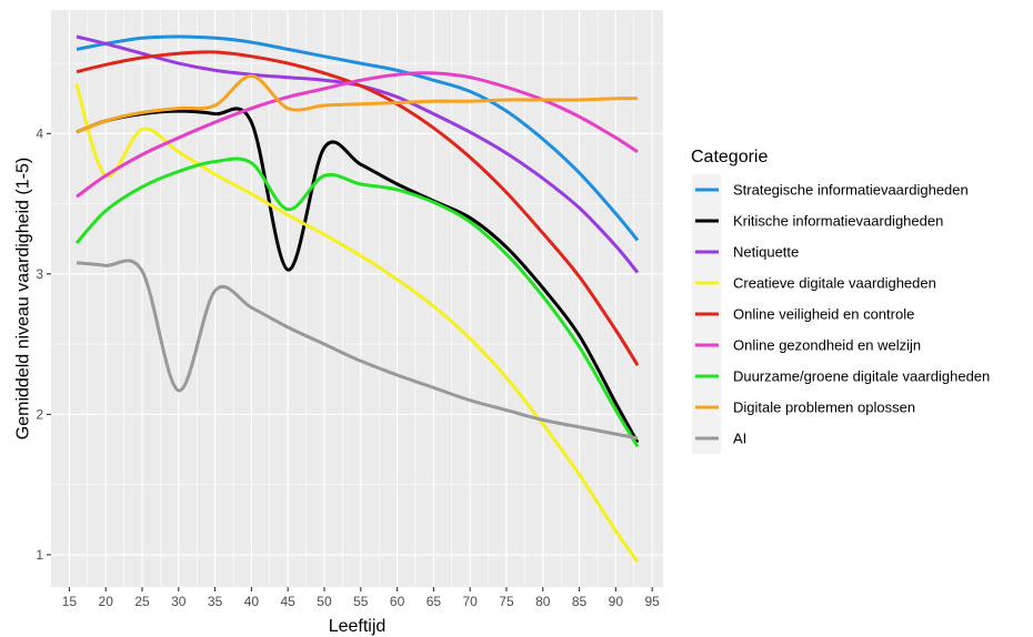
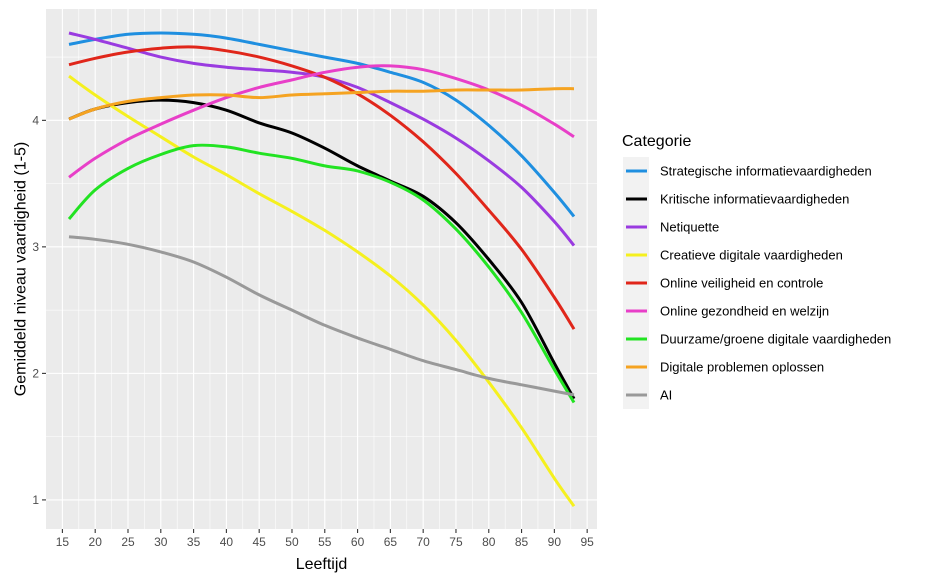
Creatieve digitale vaardigheden/20: 3.70 -> 4.20
AI/30: 2.17 -> 2.96
Digitale problemen oplossen/40: 4.41 -> 4.20
Kritische informatievaardigheden/45: 3.03 -> 3.98
Duurzame/groene digitale vaardigheden/45: 3.46 -> 3.74
